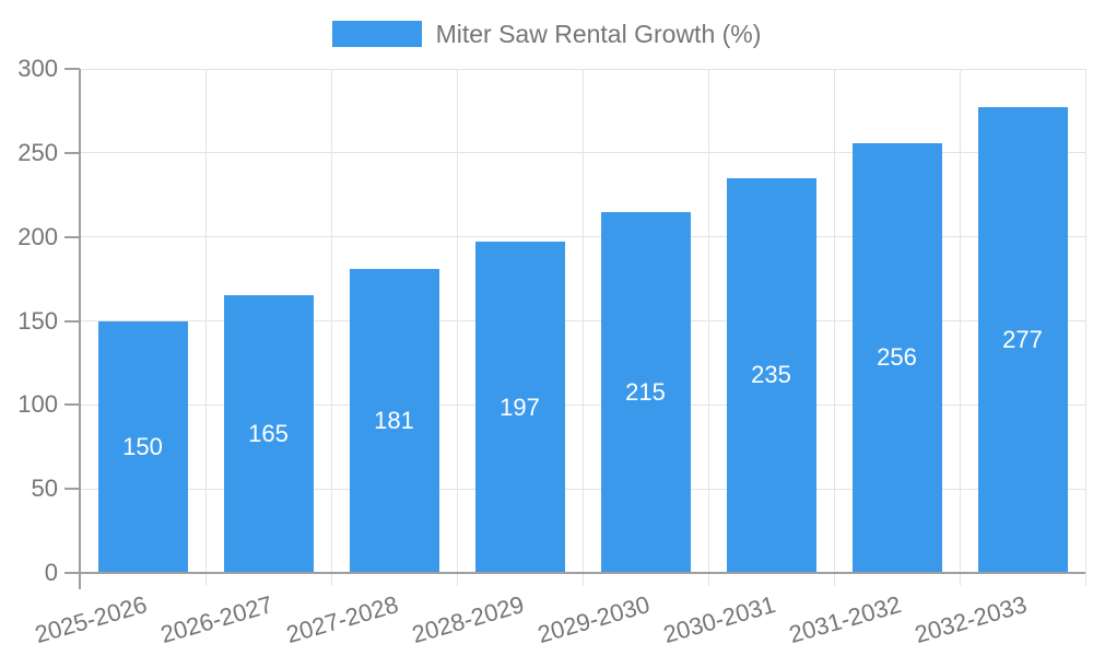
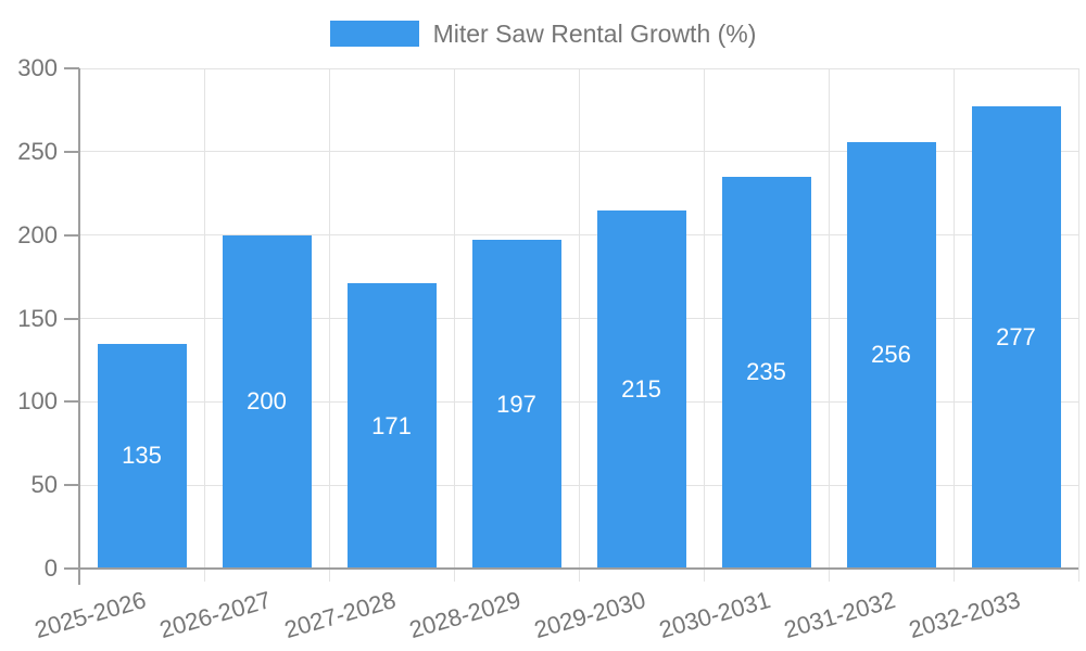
2025-2026: 150 -> 135
2026-2027: 165 -> 200
2027-2028: 181 -> 171
